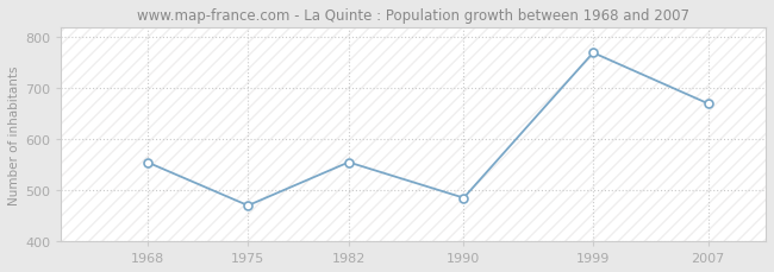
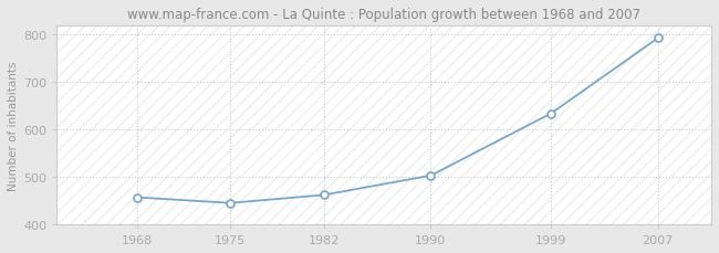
1968: 555 -> 457
1975: 470 -> 445
1982: 555 -> 462
1990: 485 -> 503
1999: 770 -> 634
2007: 670 -> 793
